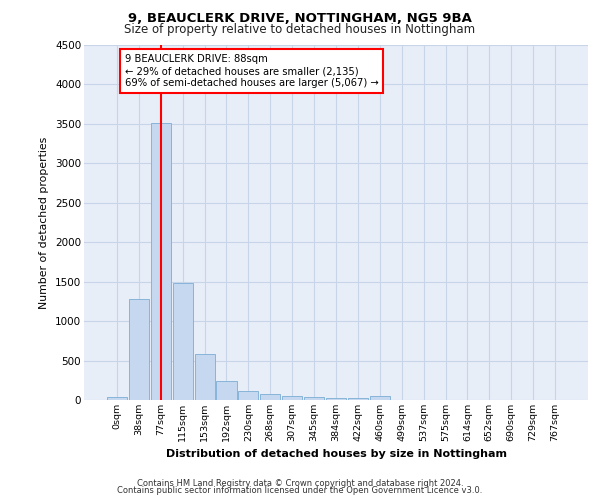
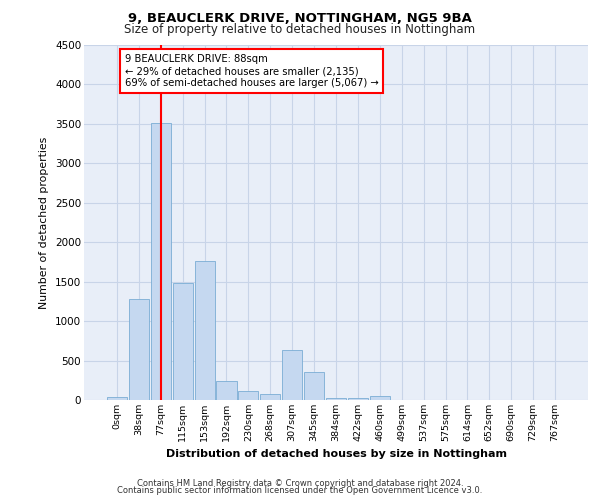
153sqm: 580 -> 1760
307sqm: 60 -> 640
345sqm: 40 -> 360
